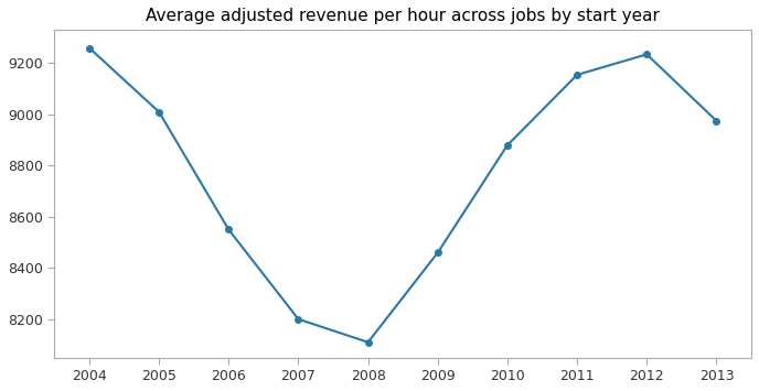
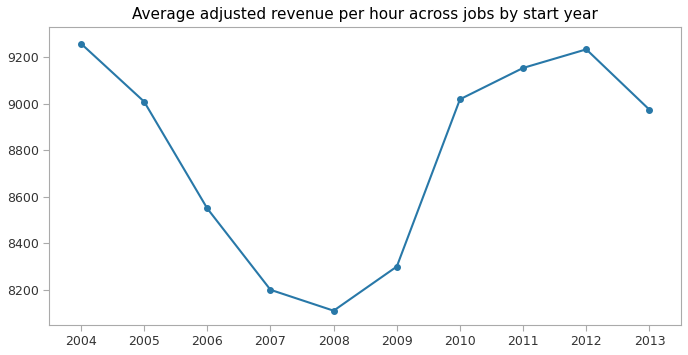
2009: 8460 -> 8300
2010: 8880 -> 9020
